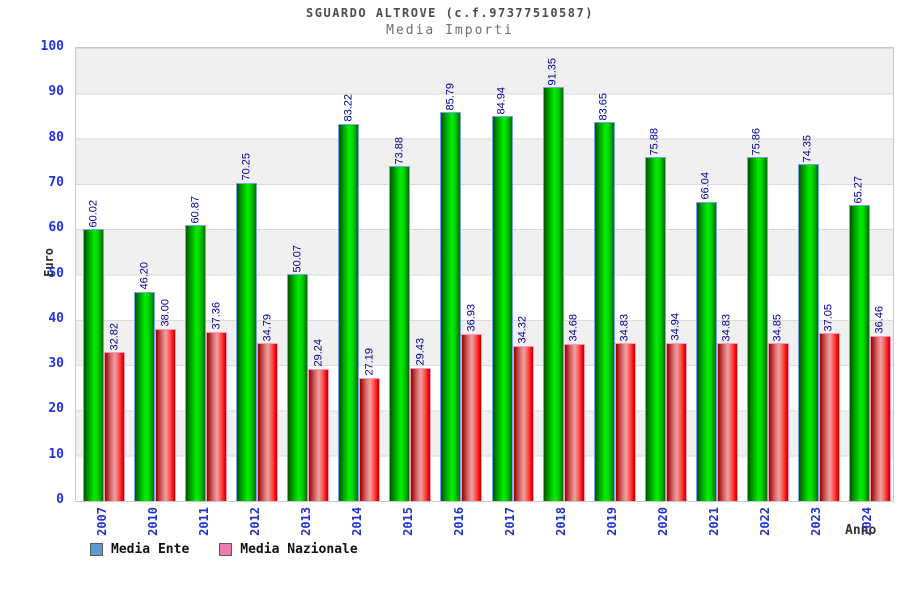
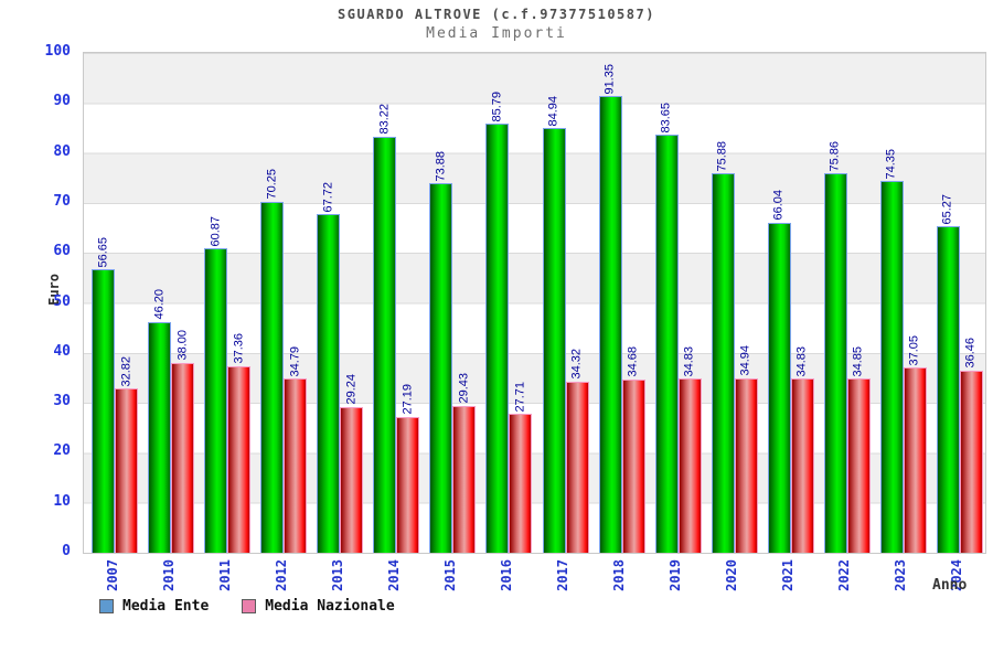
Media Ente/2007: 60.02 -> 56.65
Media Ente/2013: 50.07 -> 67.72
Media Nazionale/2016: 36.93 -> 27.71
